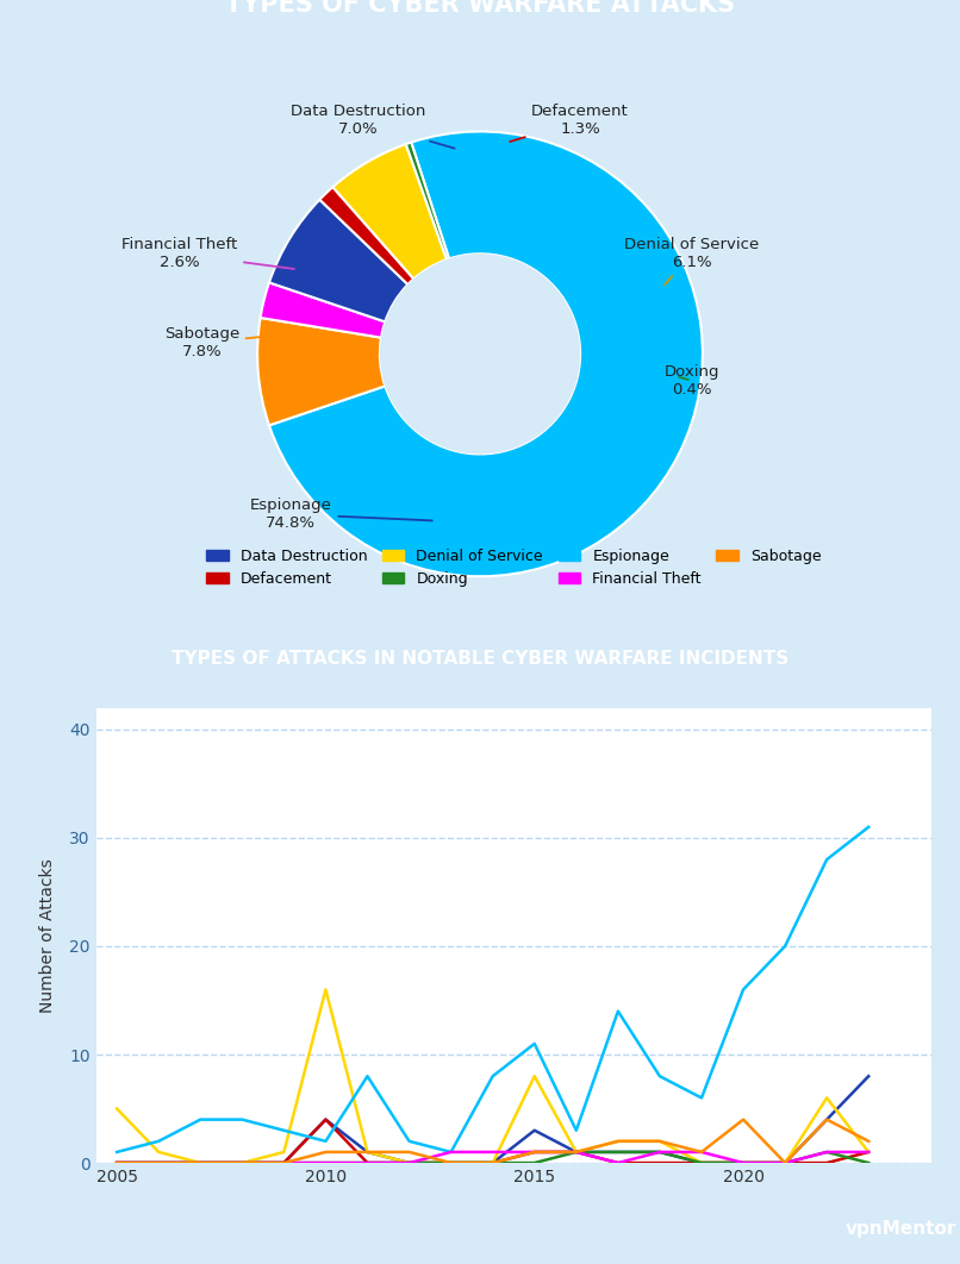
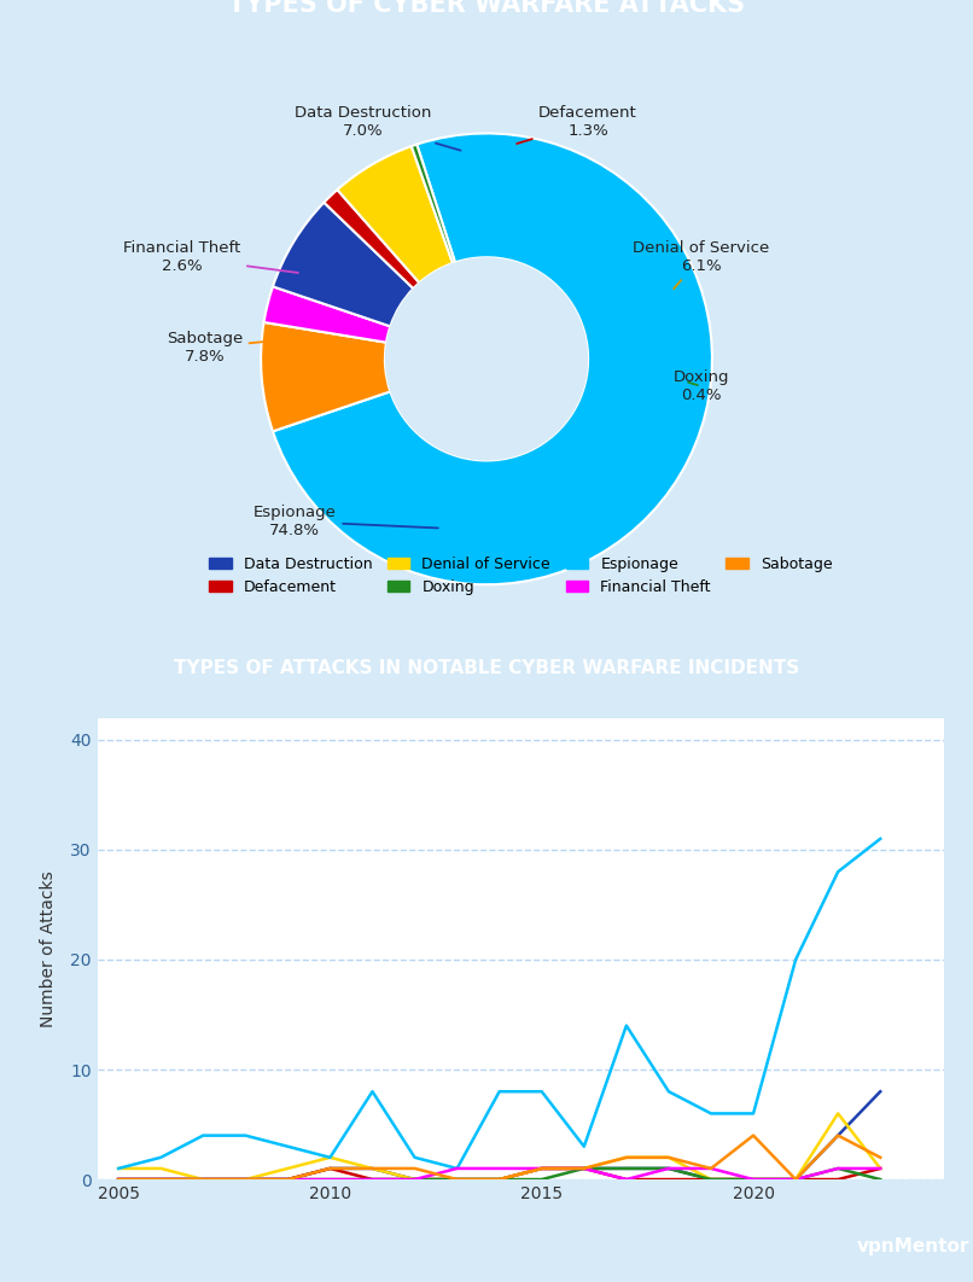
Denial of Service/2005: 5 -> 1
Data Destruction/2010: 4 -> 1
Defacement/2010: 4 -> 1
Denial of Service/2010: 16 -> 2
Espionage/2015: 11 -> 8
Data Destruction/2015: 3 -> 1
Denial of Service/2015: 8 -> 1
Espionage/2020: 16 -> 6
